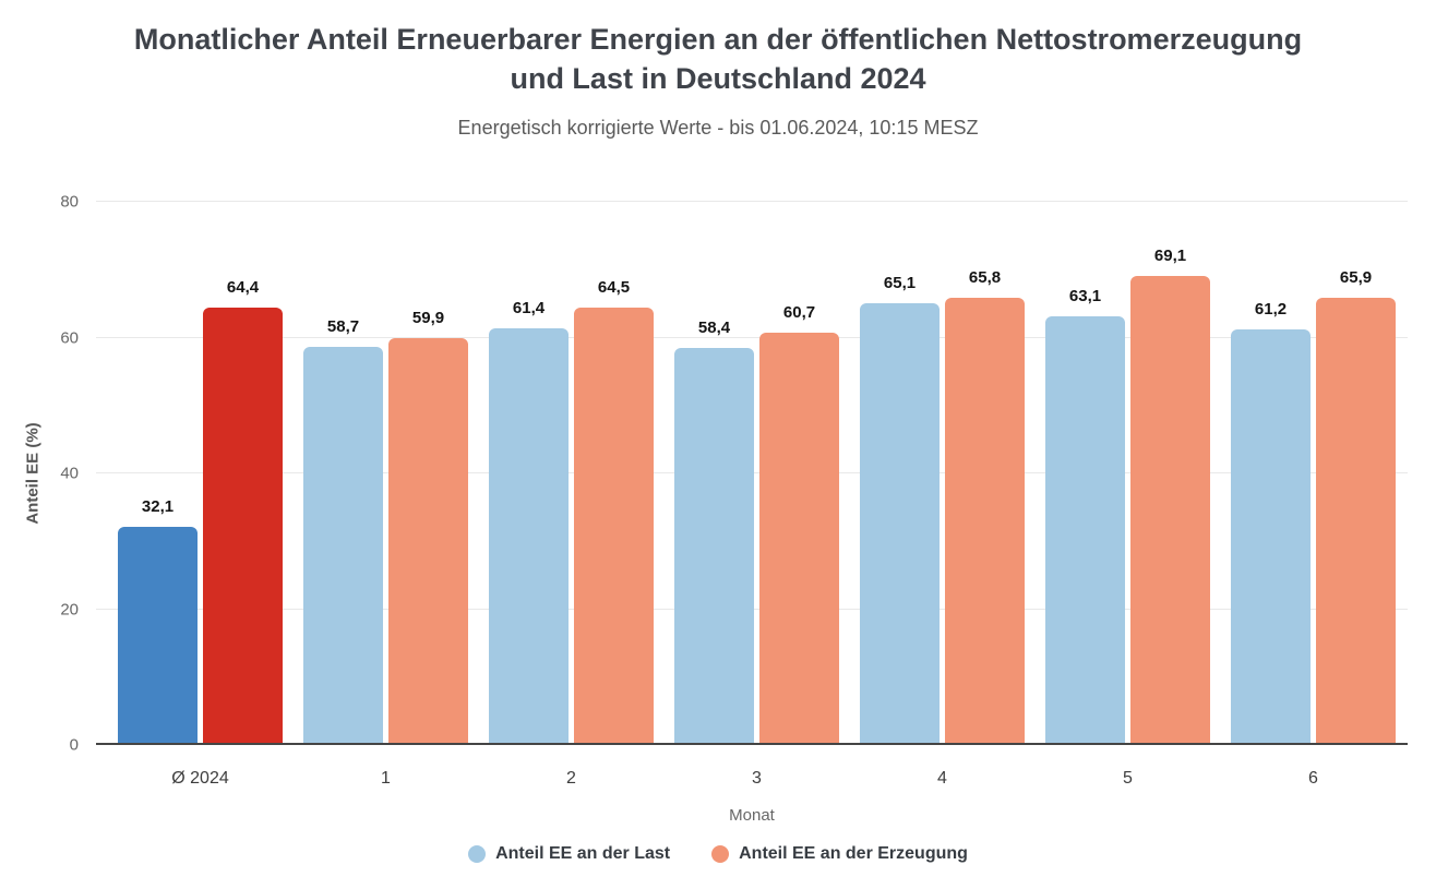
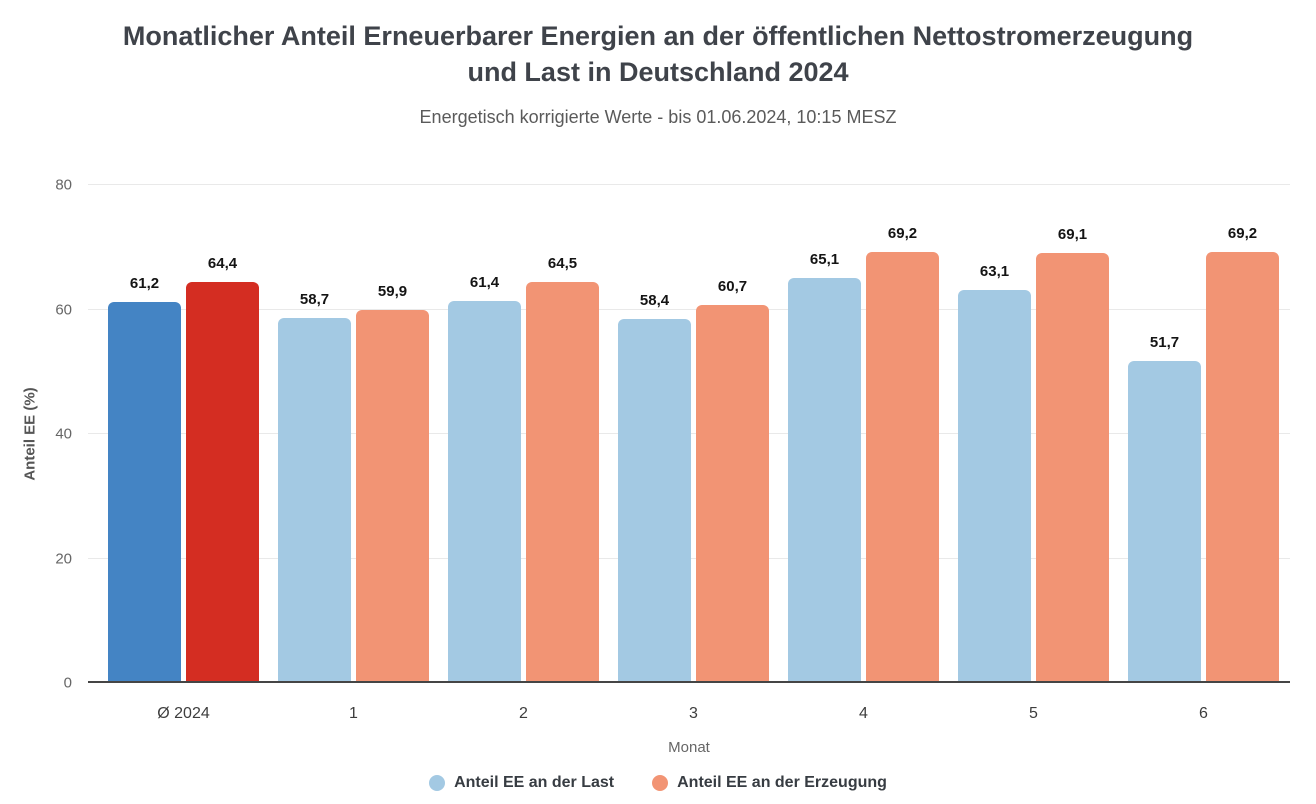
Anteil EE an der Last/Ø 2024: 32,1 -> 61,2
Anteil EE an der Erzeugung/4: 65,8 -> 69,2
Anteil EE an der Last/6: 61,2 -> 51,7
Anteil EE an der Erzeugung/6: 65,9 -> 69,2
